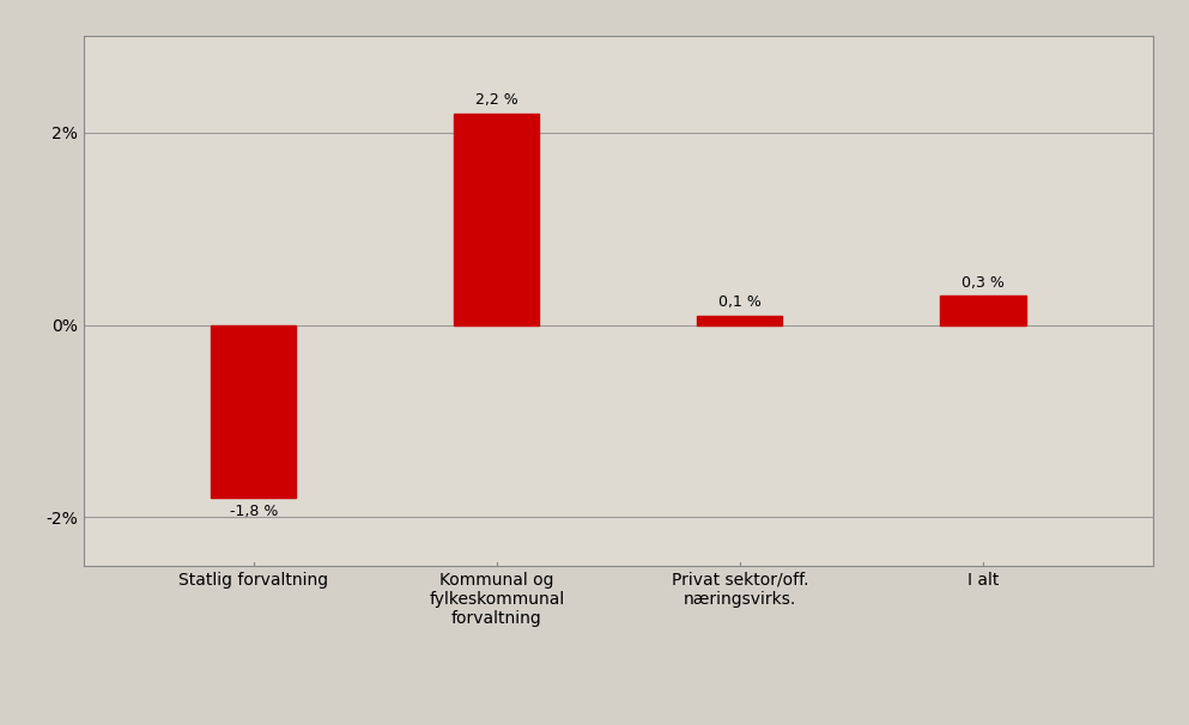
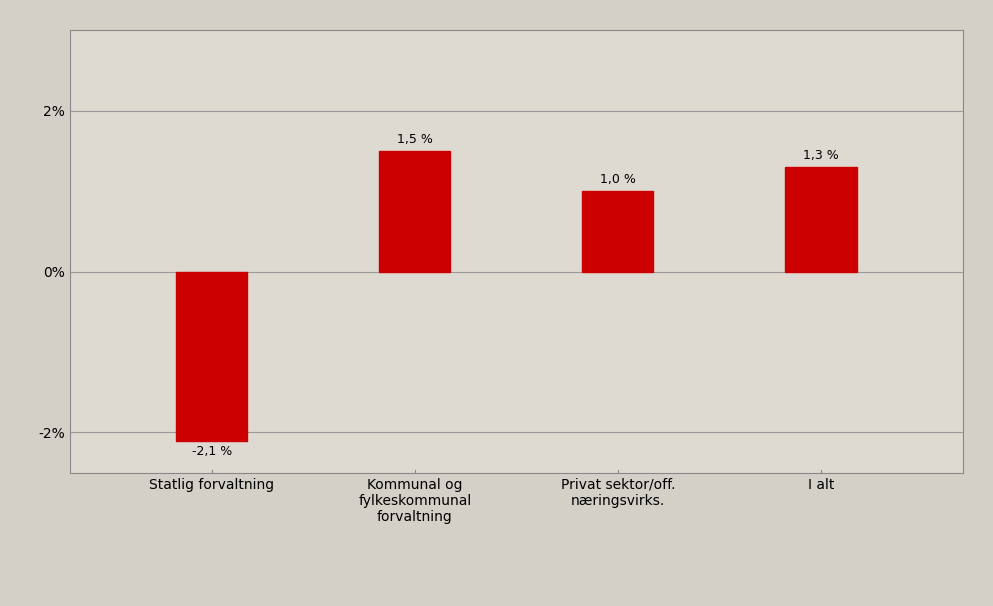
Statlig forvaltning: -1,8 -> -2,1
Kommunal og fylkeskommunal forvaltning: 2,2 -> 1,5
Privat sektor/off. næringsvirks.: 0,1 -> 1,0
I alt: 0,3 -> 1,3
